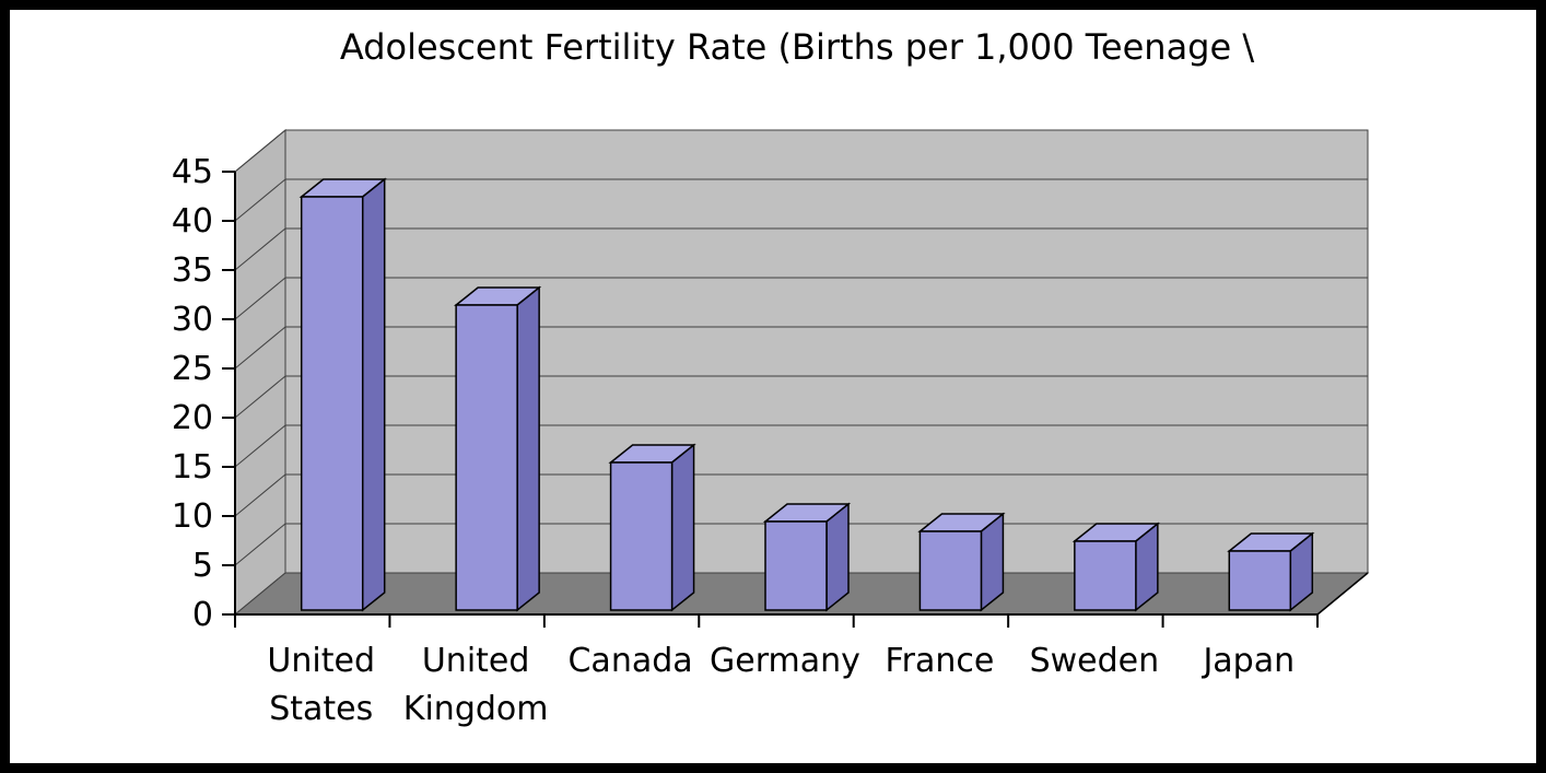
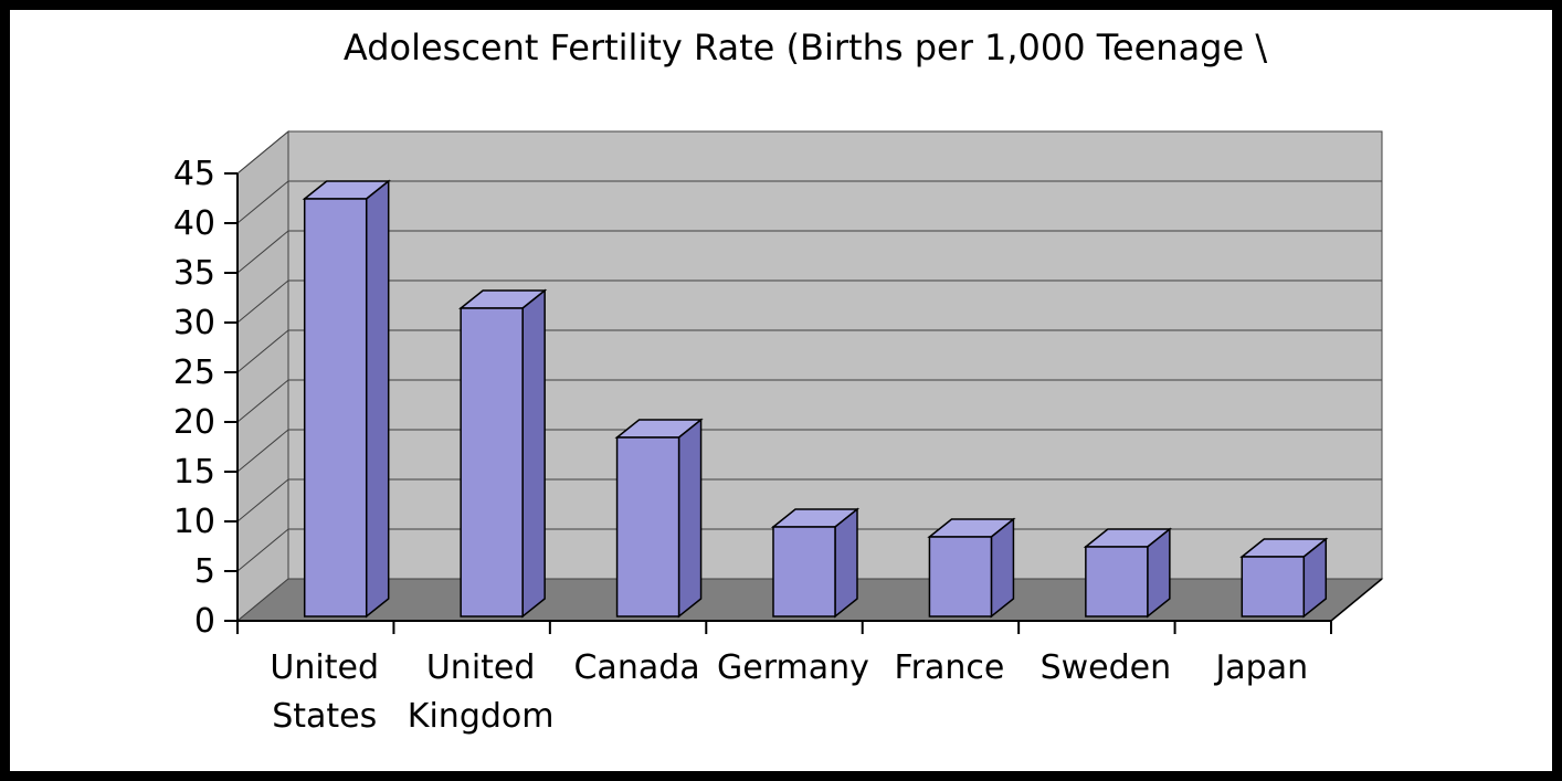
Canada: 15 -> 18
